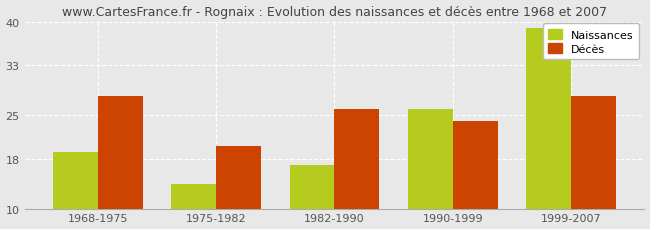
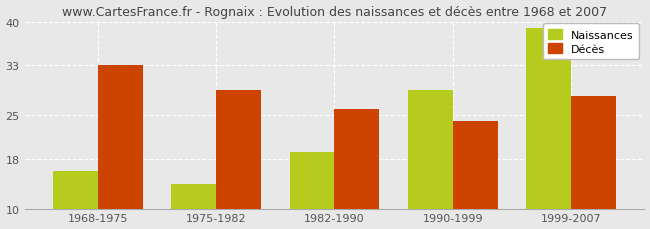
Naissances/1968-1975: 19 -> 16
Décès/1968-1975: 28 -> 33
Décès/1975-1982: 20 -> 29
Naissances/1982-1990: 17 -> 19
Naissances/1990-1999: 26 -> 29
